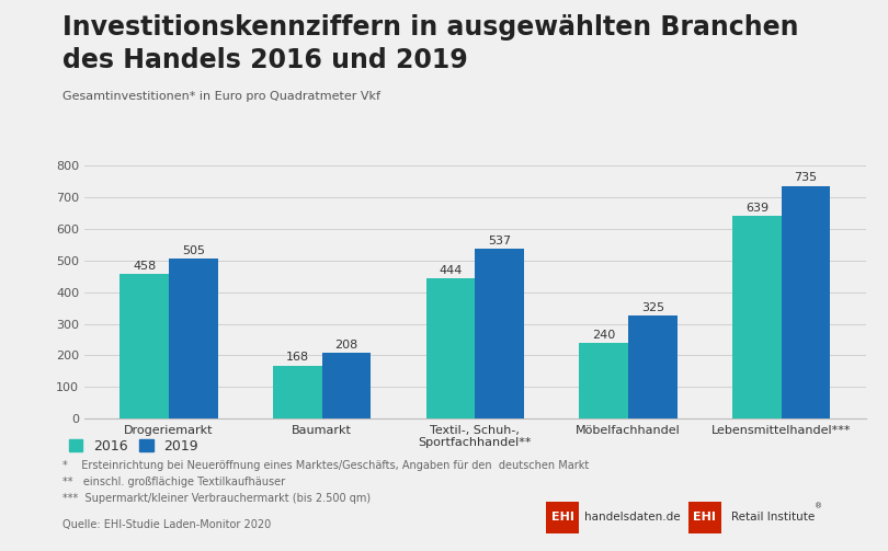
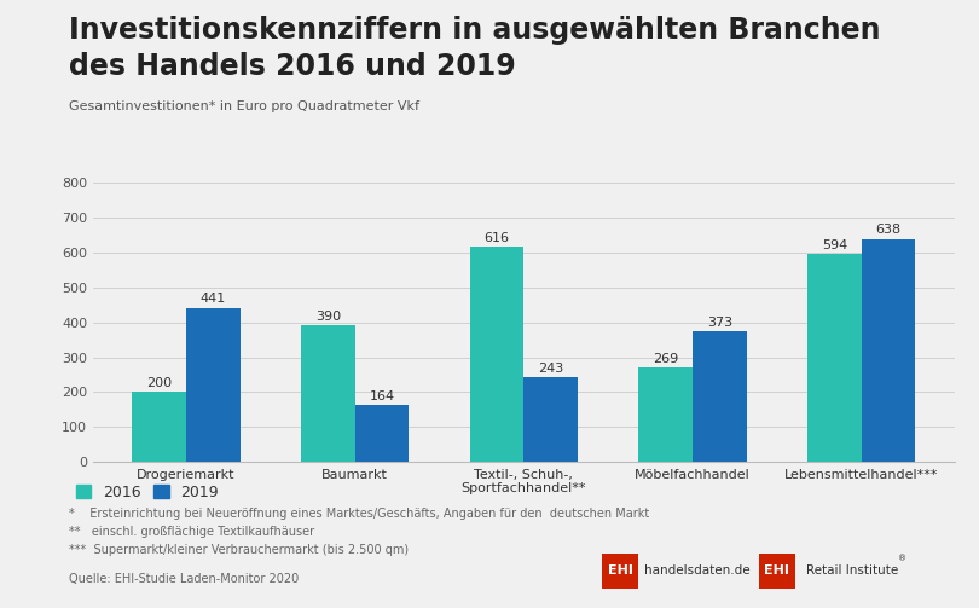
2016/Drogeriemarkt: 458 -> 200
2019/Drogeriemarkt: 505 -> 441
2016/Baumarkt: 168 -> 390
2019/Baumarkt: 208 -> 164
2016/Textil-, Schuh-, Sportfachhandel**: 444 -> 616
2019/Textil-, Schuh-, Sportfachhandel**: 537 -> 243
2016/Möbelfachhandel: 240 -> 269
2019/Möbelfachhandel: 325 -> 373
2016/Lebensmittelhandel***: 639 -> 594
2019/Lebensmittelhandel***: 735 -> 638
